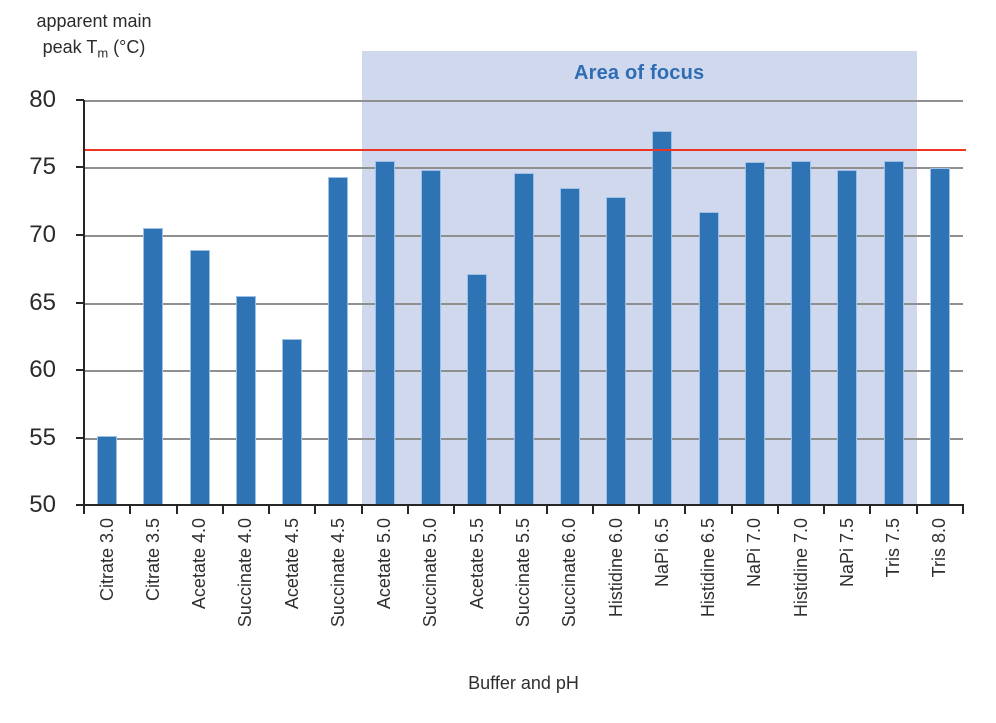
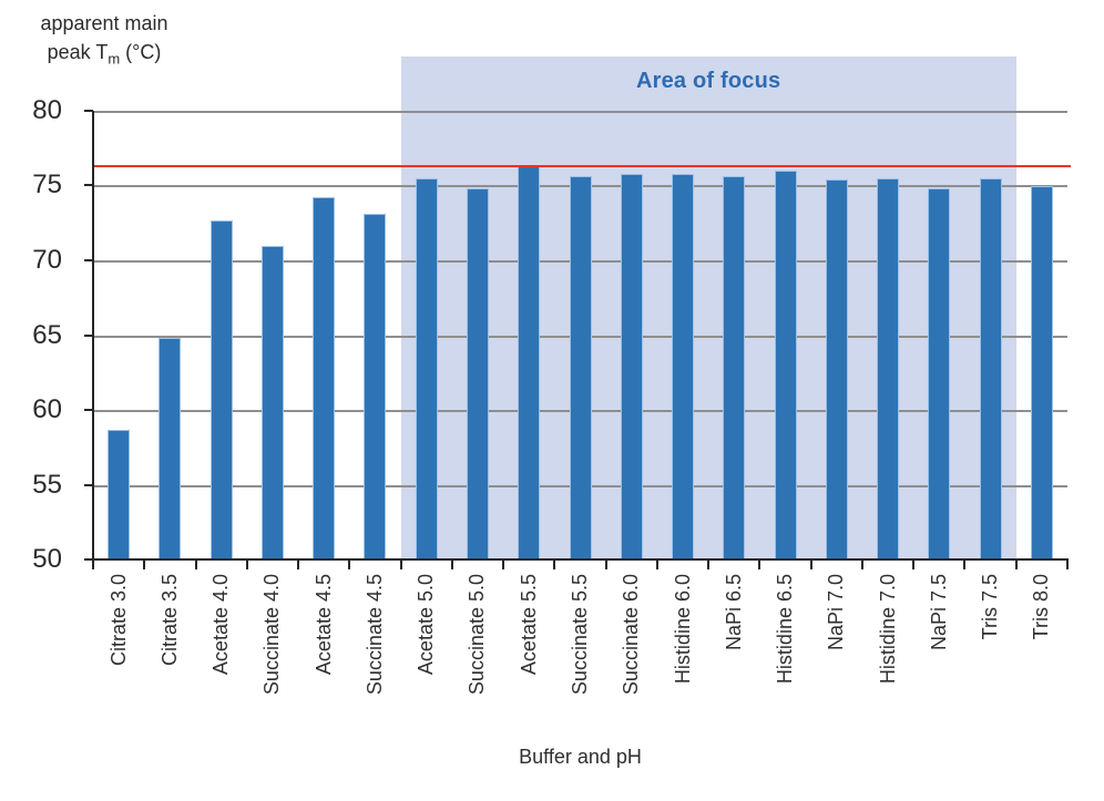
Citrate 3.0: 55.1 -> 58.7
Citrate 3.5: 70.5 -> 64.8
Acetate 4.0: 68.9 -> 72.7
Succinate 4.0: 65.5 -> 71.0
Acetate 4.5: 62.3 -> 74.2
Succinate 4.5: 74.3 -> 73.1
Acetate 5.5: 67.1 -> 76.4
Succinate 5.5: 74.6 -> 75.6
Succinate 6.0: 73.5 -> 75.8
Histidine 6.0: 72.8 -> 75.8
NaPi 6.5: 77.7 -> 75.6
Histidine 6.5: 71.7 -> 76.0
